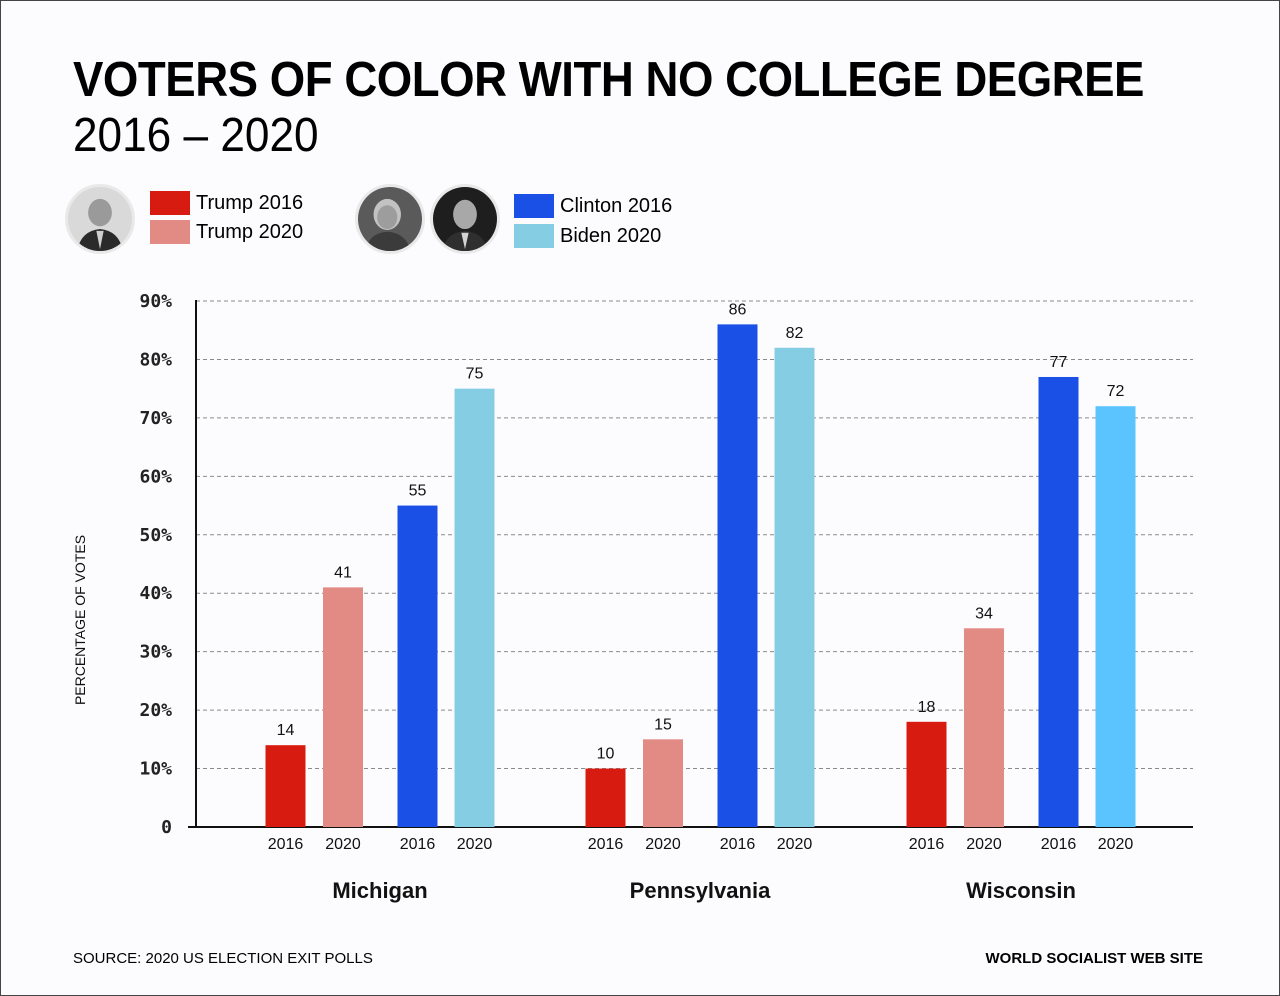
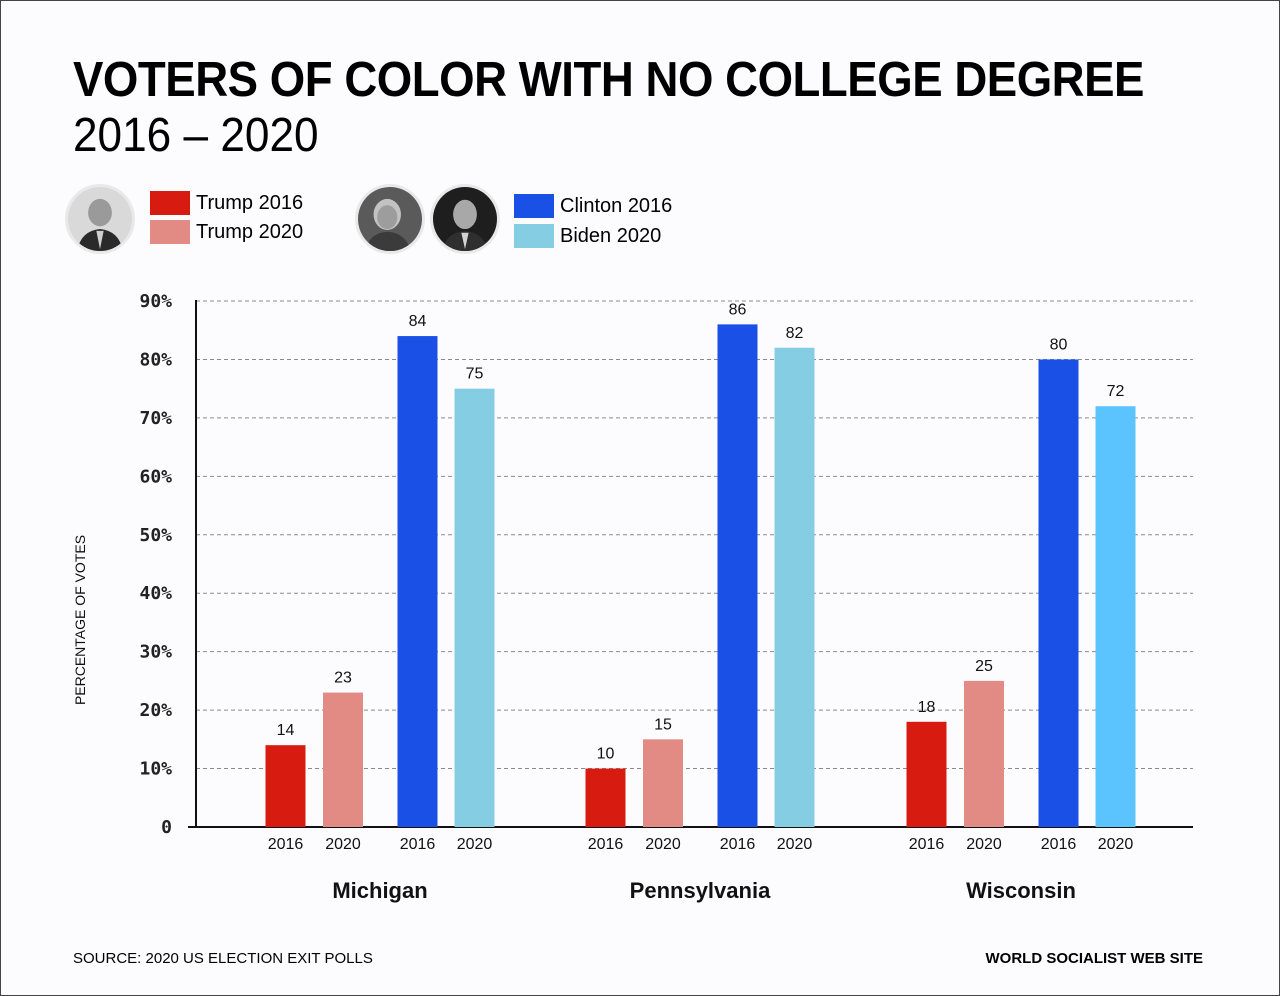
Trump 2020/Michigan: 41 -> 23
Clinton 2016/Michigan: 55 -> 84
Trump 2020/Wisconsin: 34 -> 25
Clinton 2016/Wisconsin: 77 -> 80
